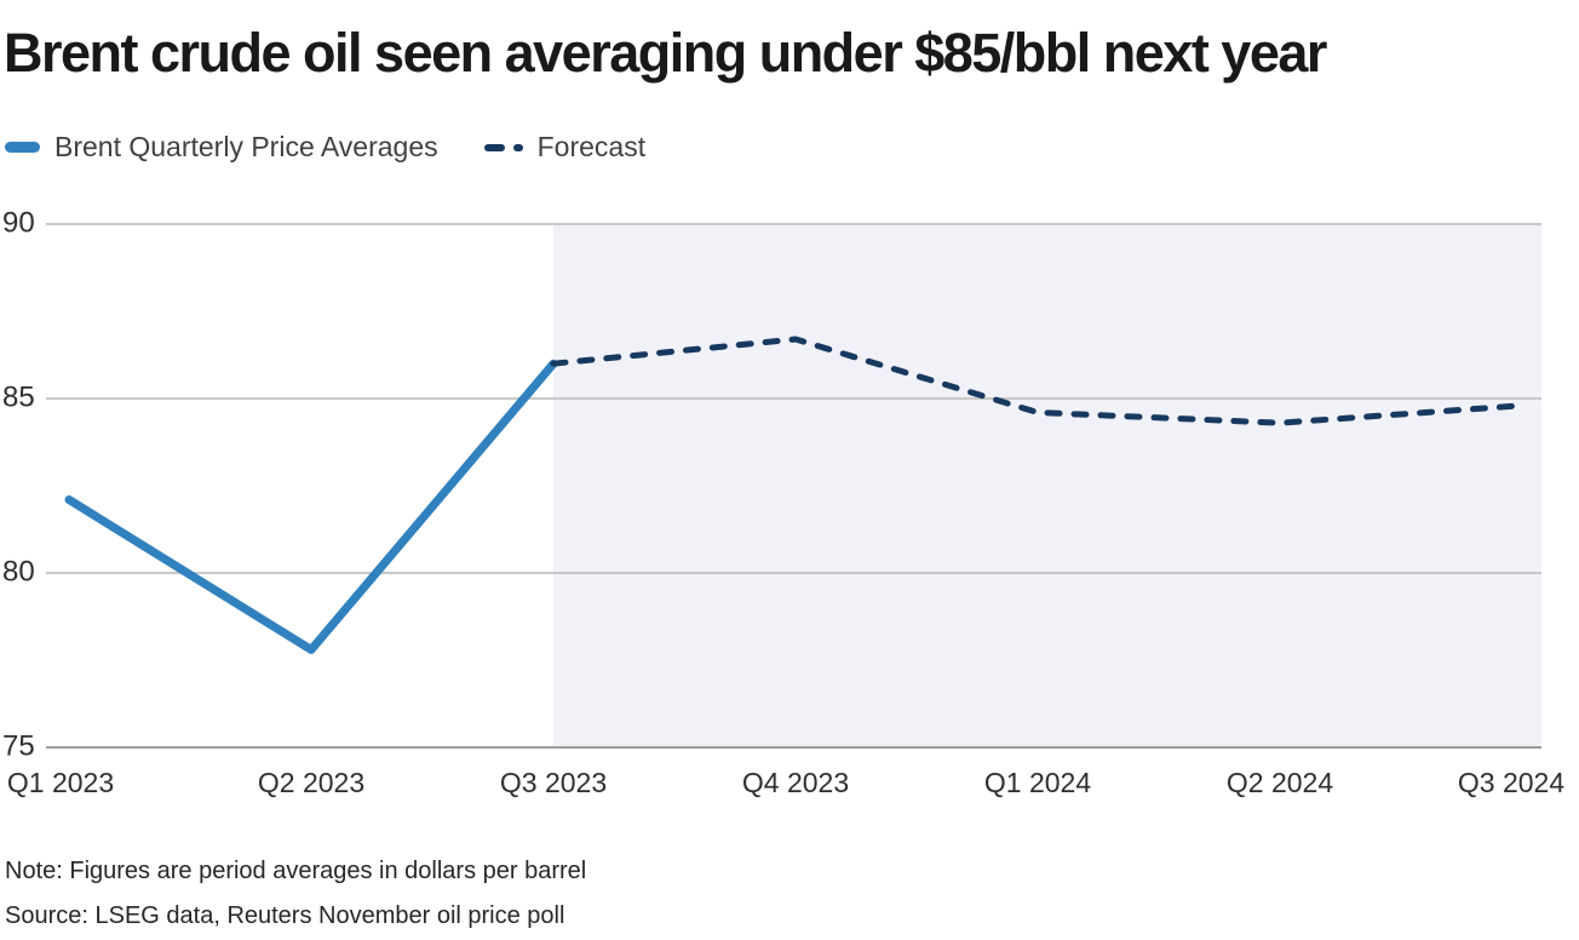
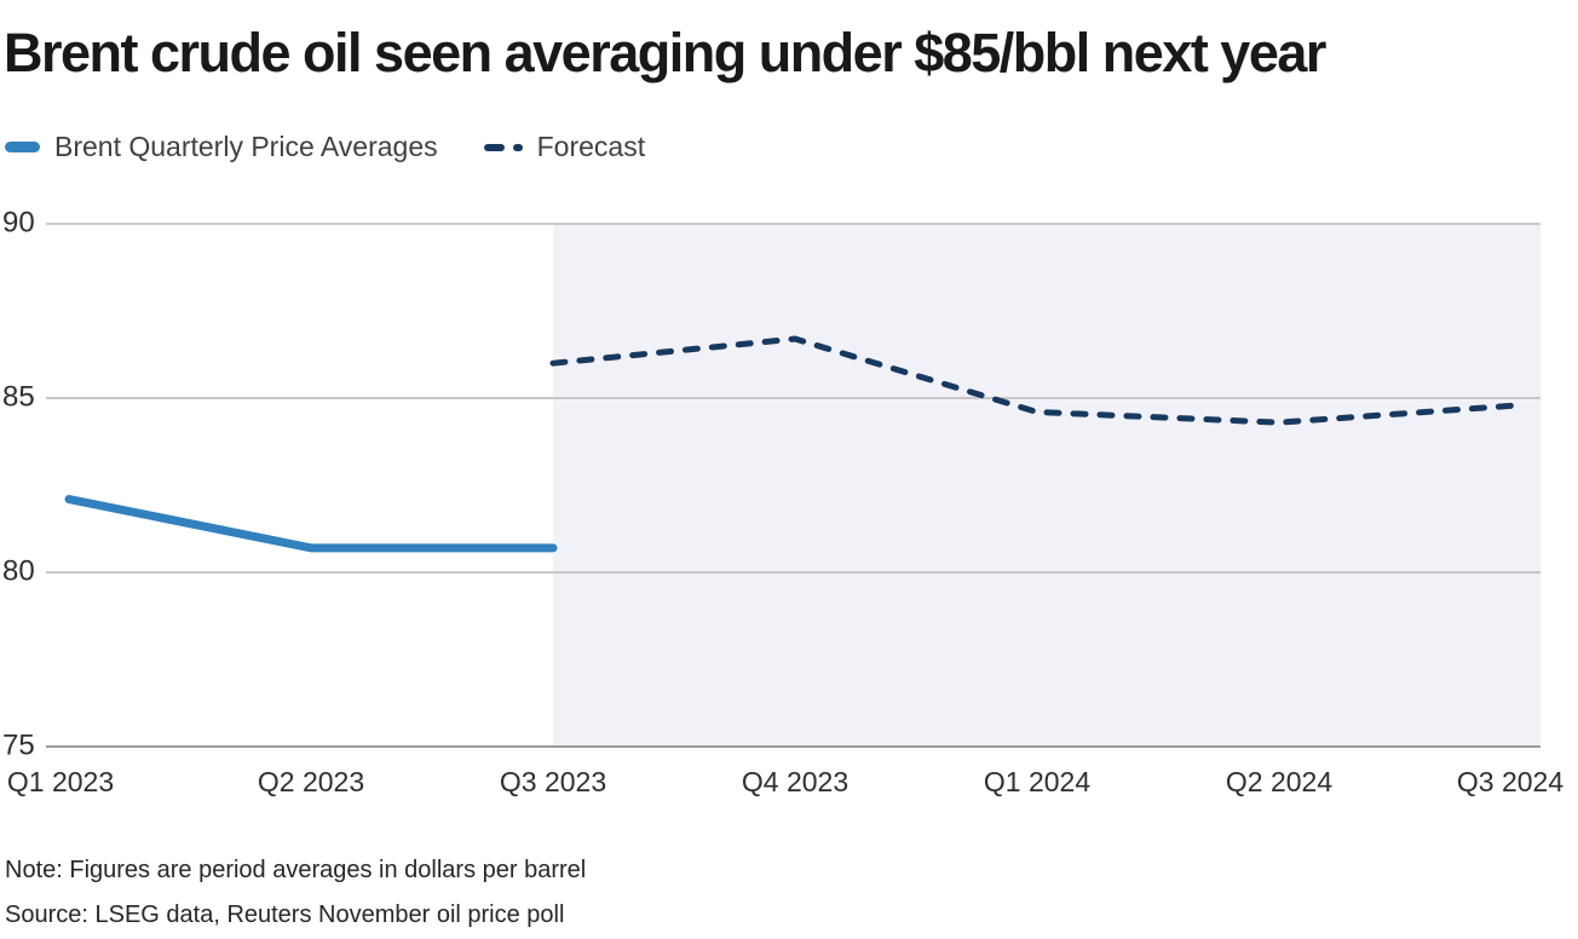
Brent Quarterly Price Averages/Q2 2023: 77.8 -> 80.7
Brent Quarterly Price Averages/Q3 2023: 86.0 -> 80.7
